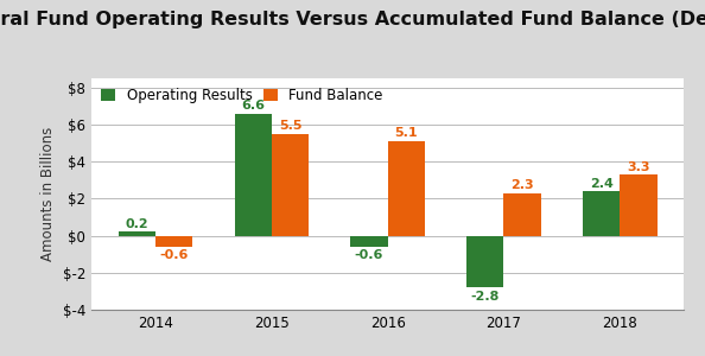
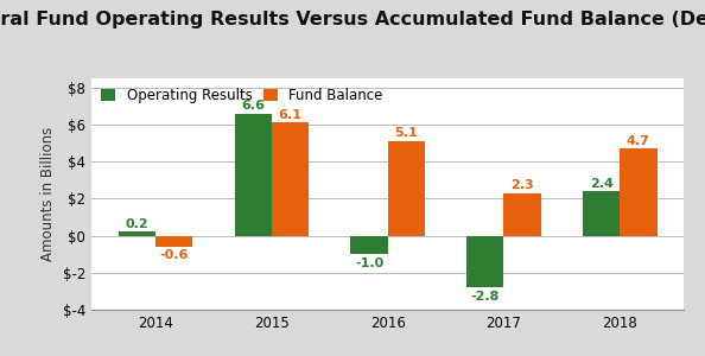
Fund Balance/2015: 5.5 -> 6.1
Operating Results/2016: -0.6 -> -1.0
Fund Balance/2018: 3.3 -> 4.7
